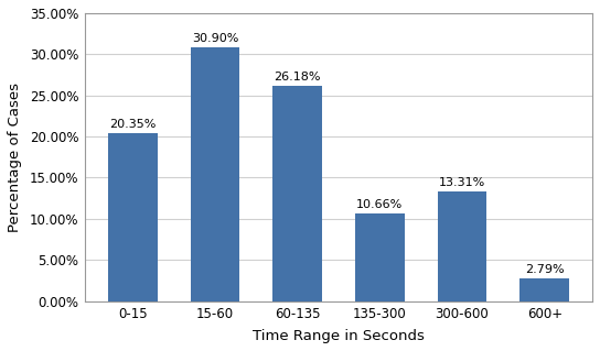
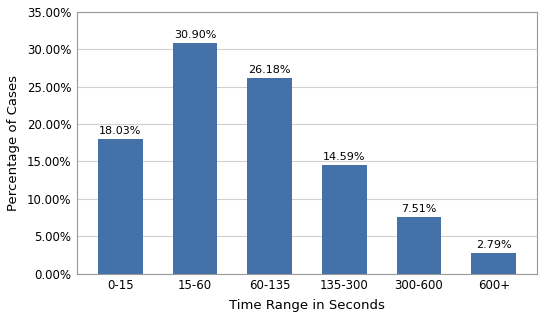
0-15: 20.35% -> 18.03%
135-300: 10.66% -> 14.59%
300-600: 13.31% -> 7.51%
